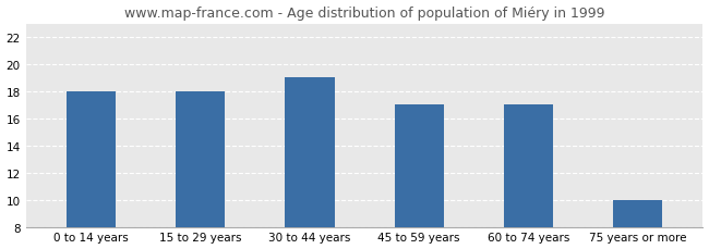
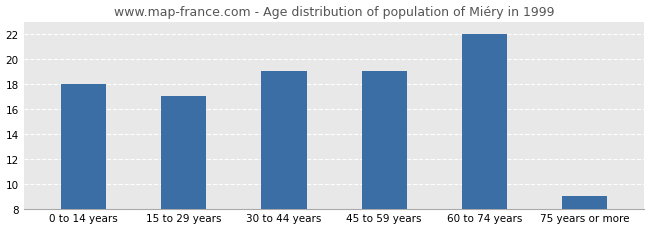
15 to 29 years: 18 -> 17
45 to 59 years: 17 -> 19
60 to 74 years: 17 -> 22
75 years or more: 10 -> 9
